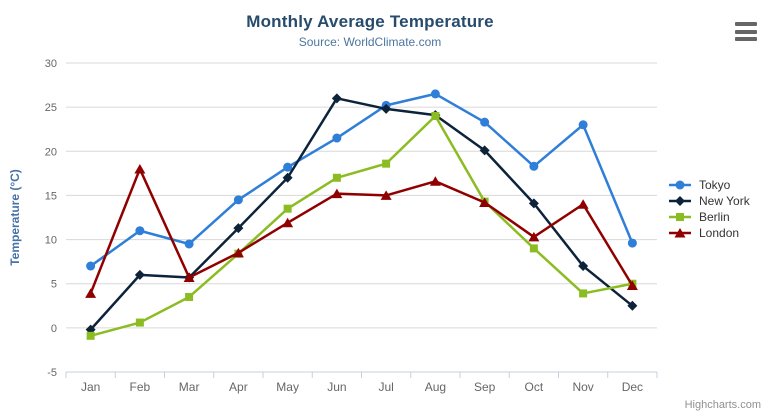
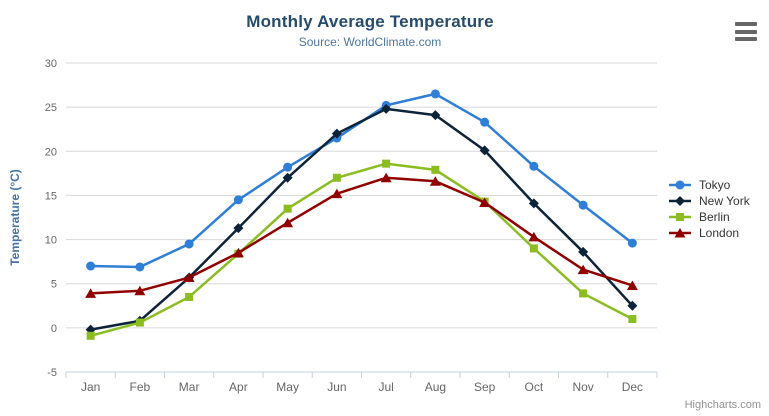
Tokyo/Feb: 11 -> 7
New York/Feb: 6 -> 1
London/Feb: 18 -> 4
New York/Jun: 26 -> 22
London/Jul: 15 -> 17
Berlin/Aug: 24 -> 18
Tokyo/Nov: 23 -> 14
New York/Nov: 7 -> 9
London/Nov: 14 -> 7
Berlin/Dec: 5 -> 1
